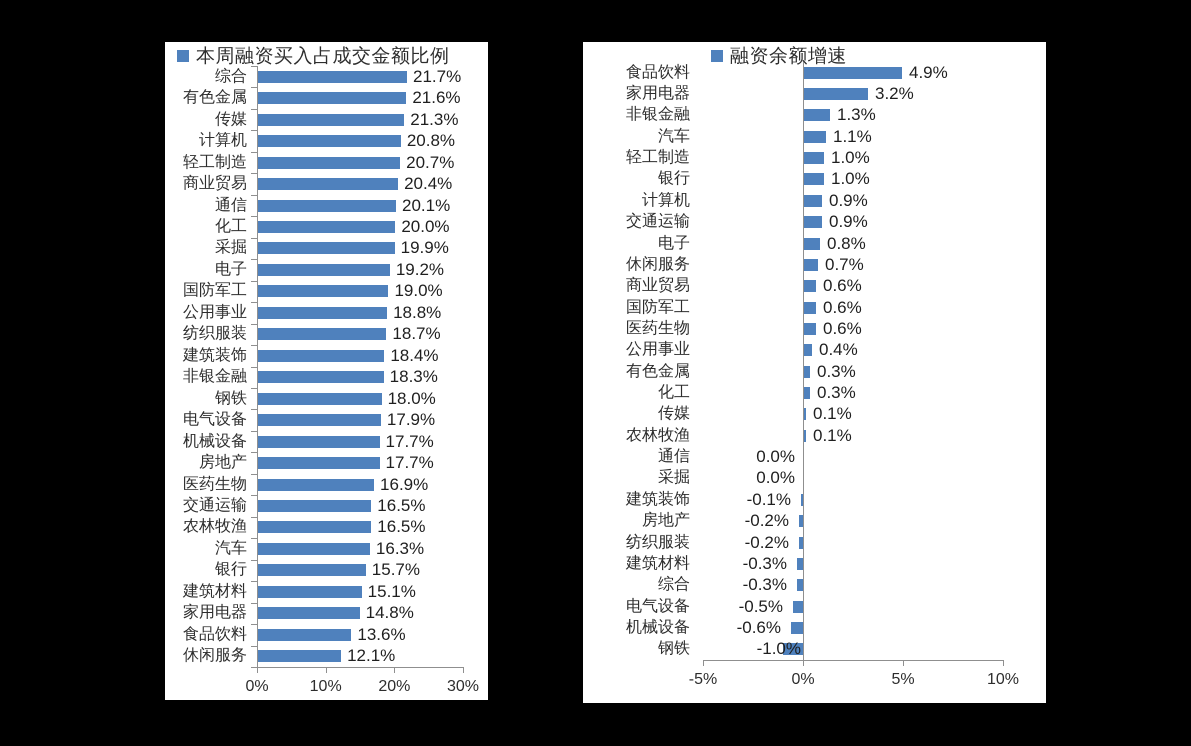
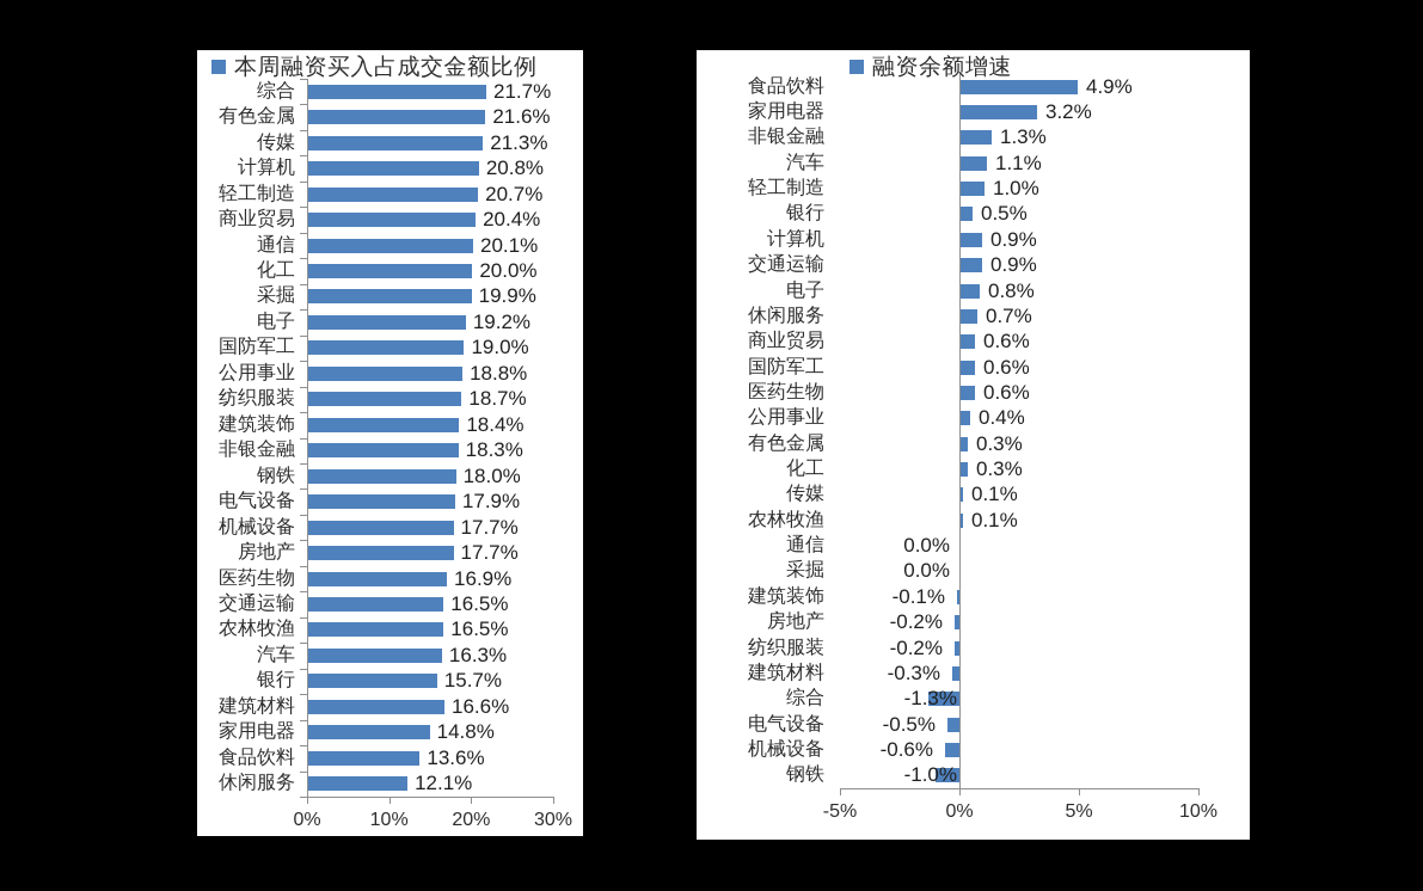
本周融资买入占成交金额比例/建筑材料: 15.1% -> 16.6%
融资余额增速/银行: 1.0% -> 0.5%
融资余额增速/综合: -0.3% -> -1.3%
